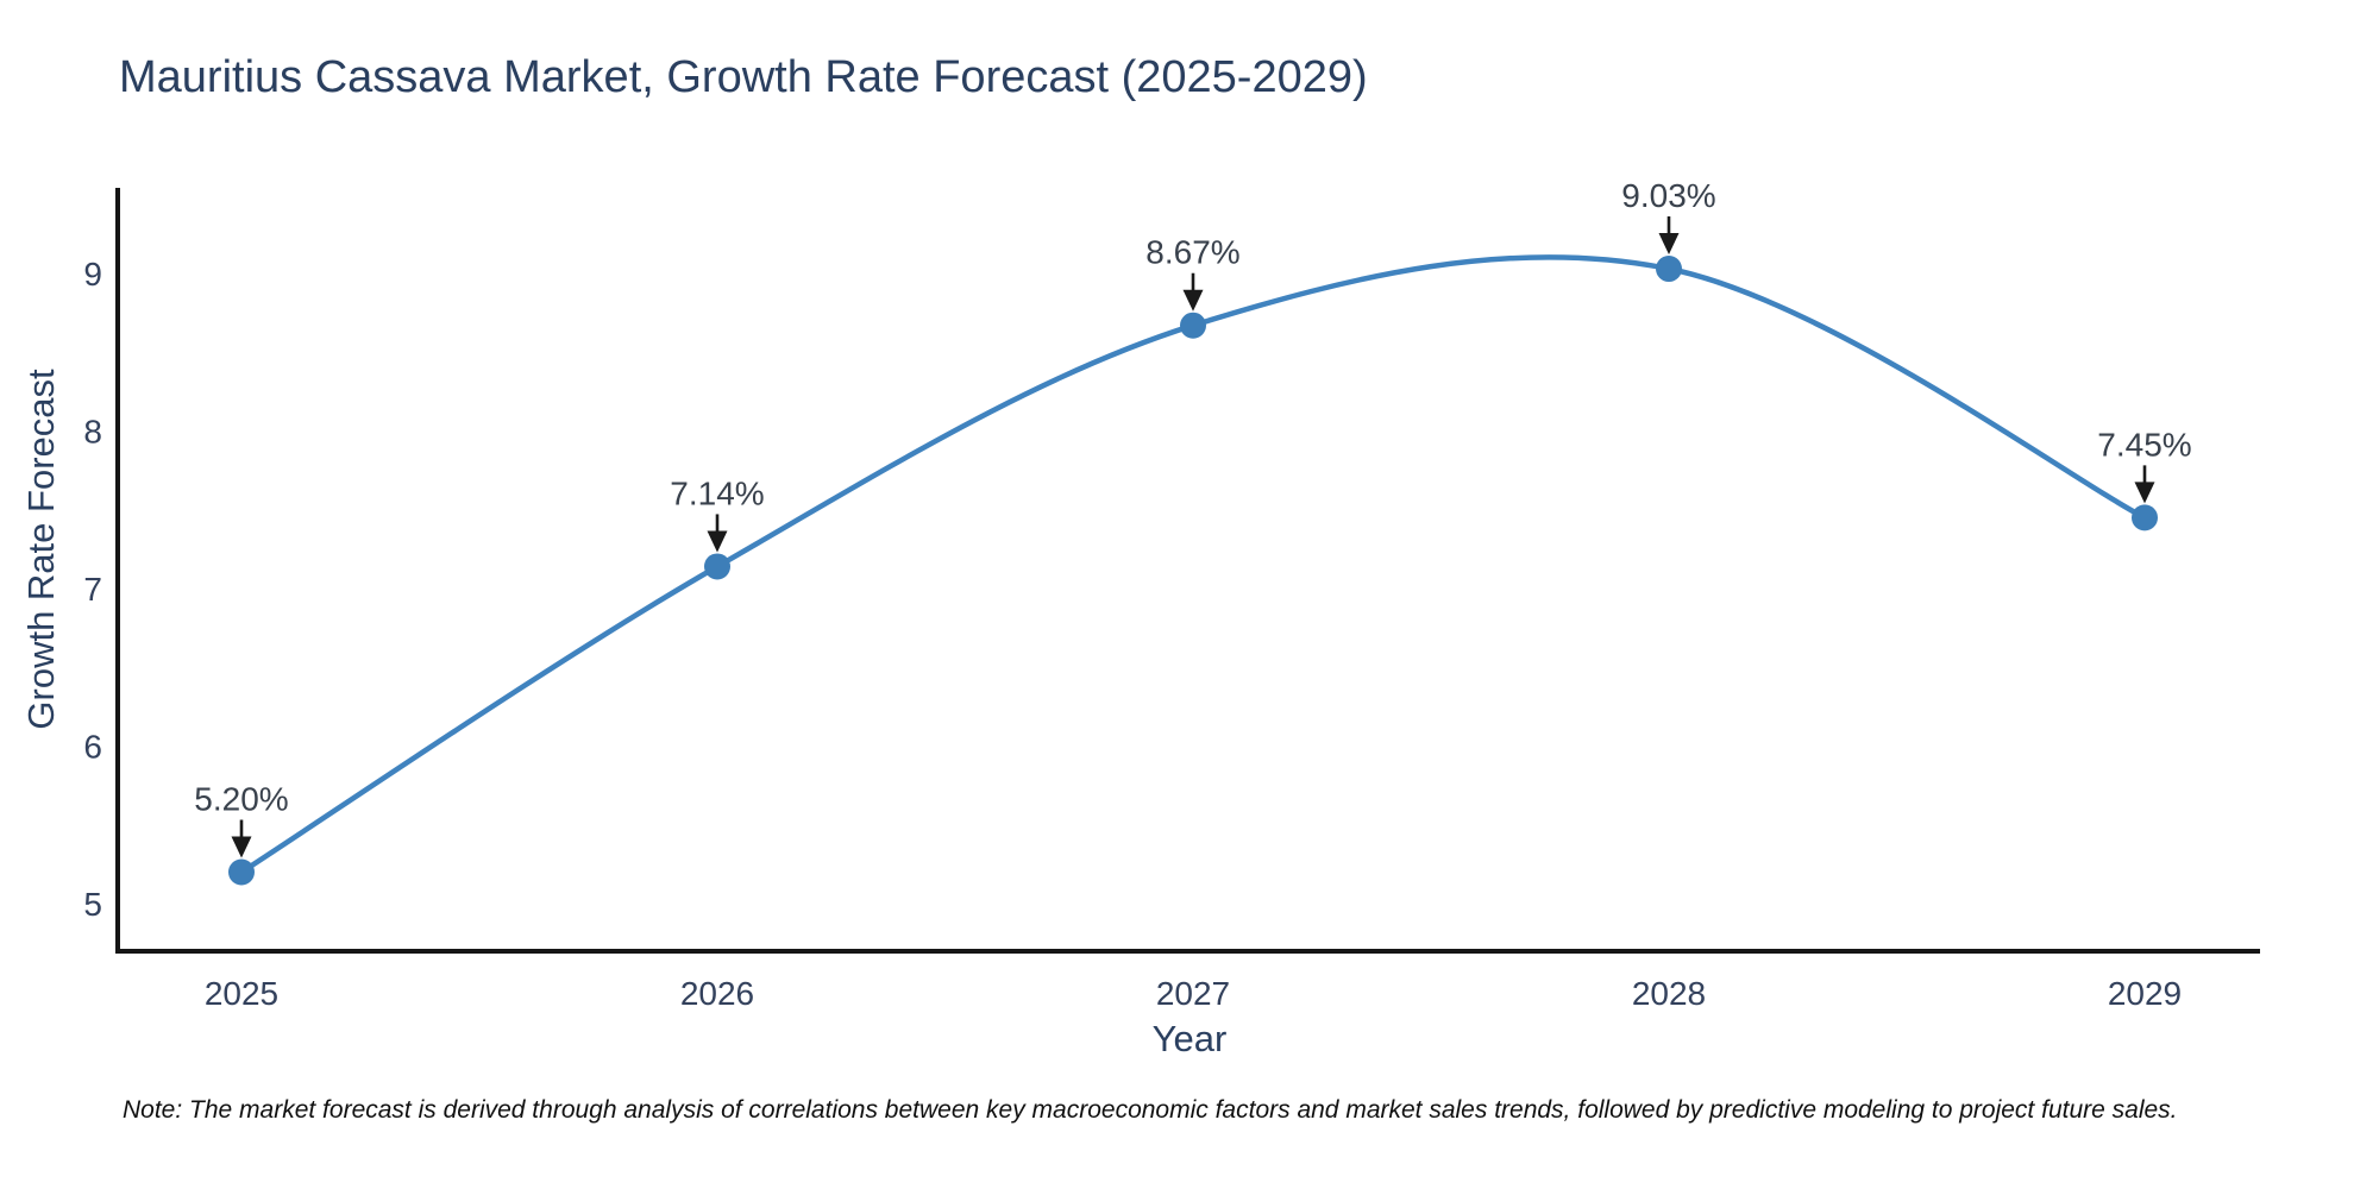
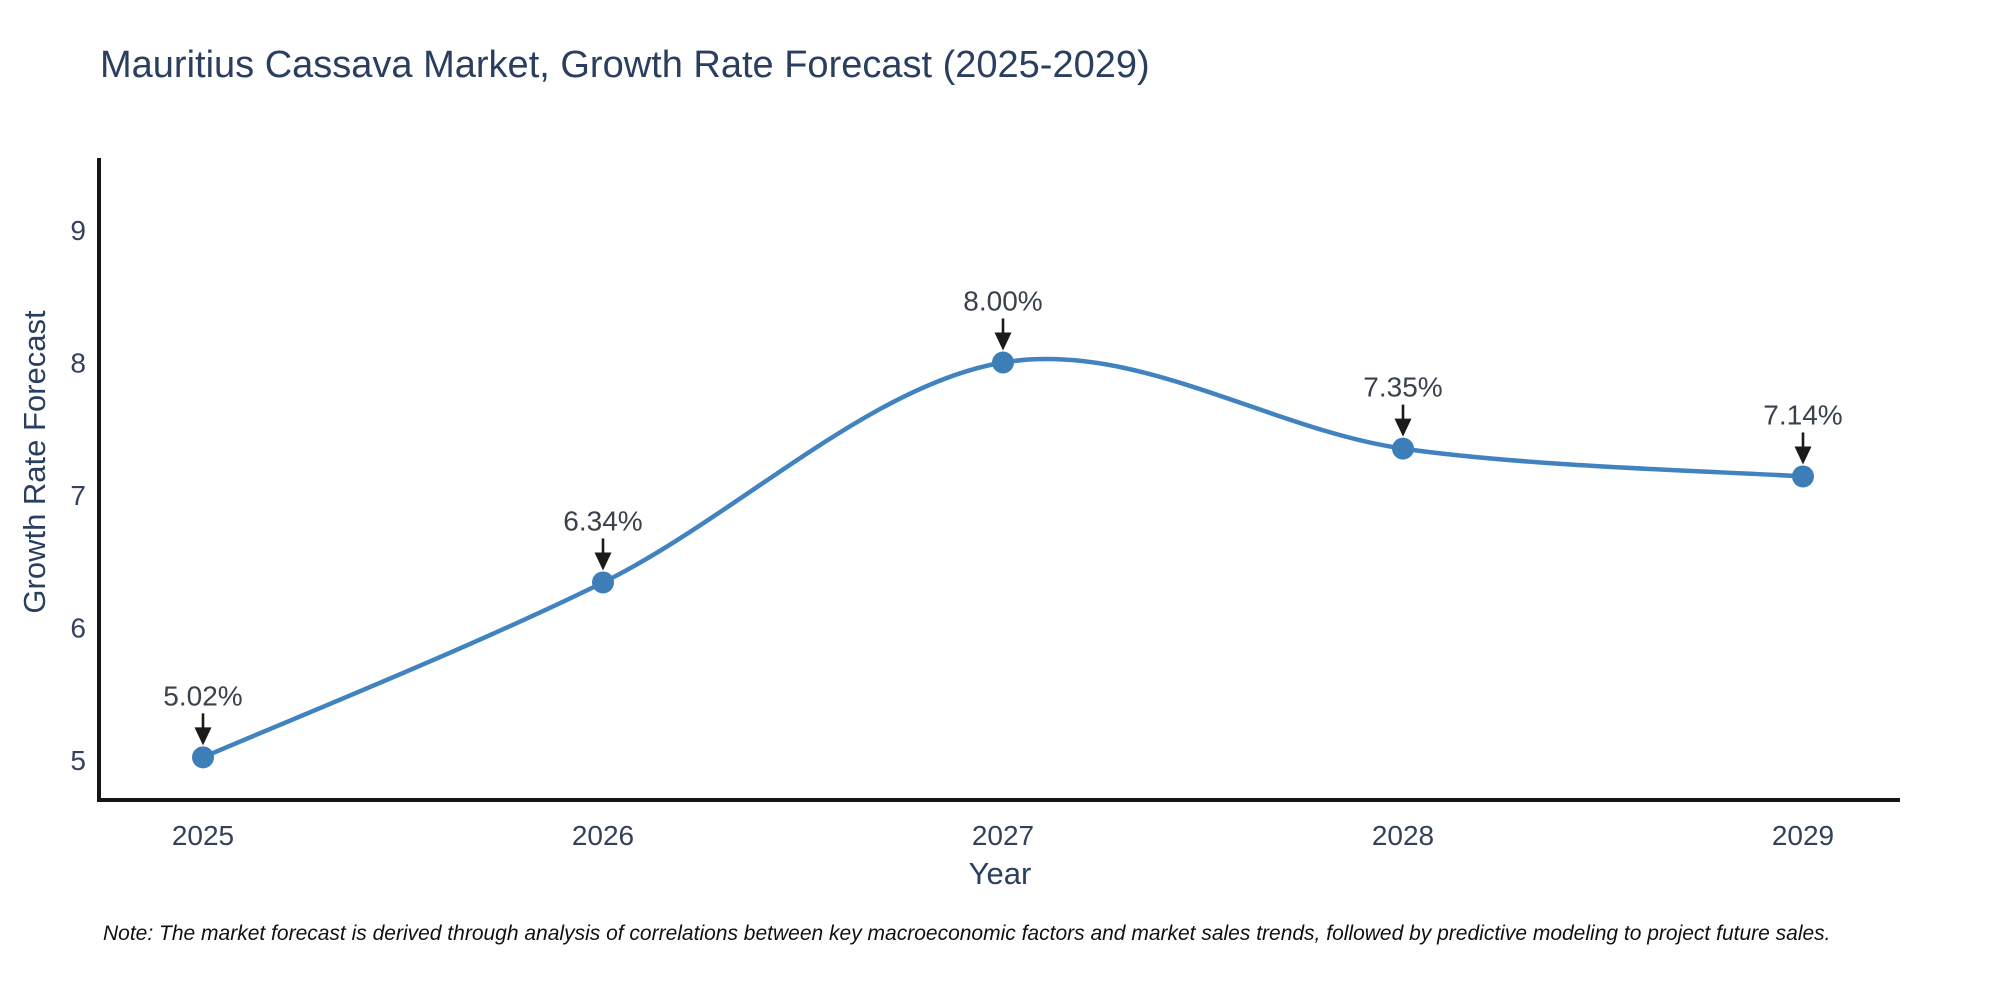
2025: 5.20% -> 5.02%
2026: 7.14% -> 6.34%
2027: 8.67% -> 8.00%
2028: 9.03% -> 7.35%
2029: 7.45% -> 7.14%
